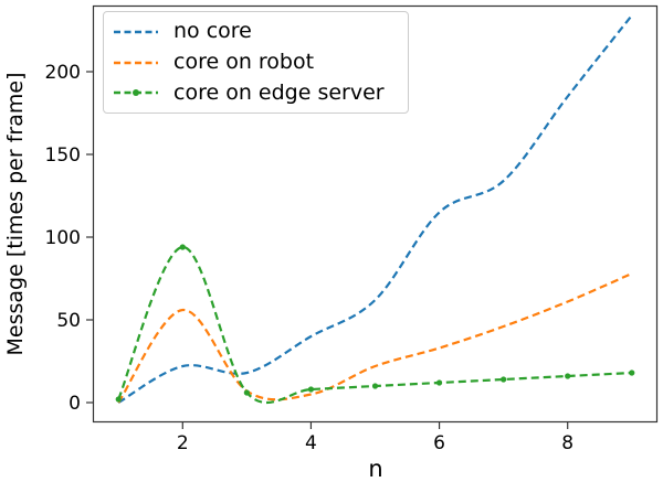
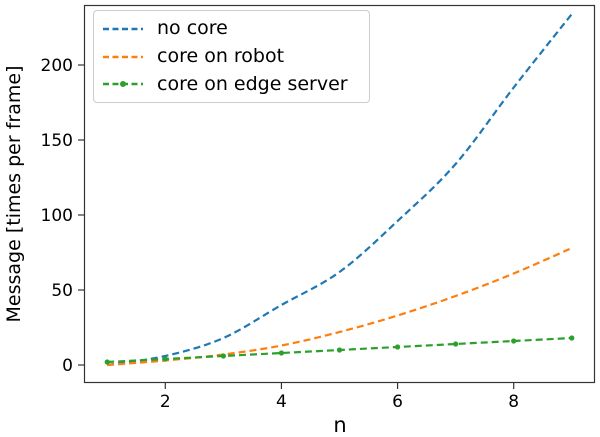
no core/2: 22 -> 6
core on robot/2: 56 -> 3
core on edge server/2: 94 -> 4
core on robot/4: 5 -> 13
no core/6: 115 -> 96
